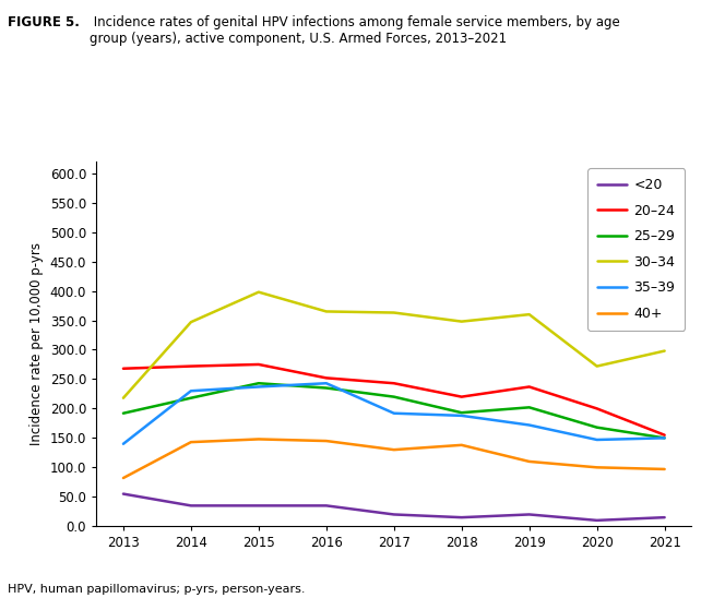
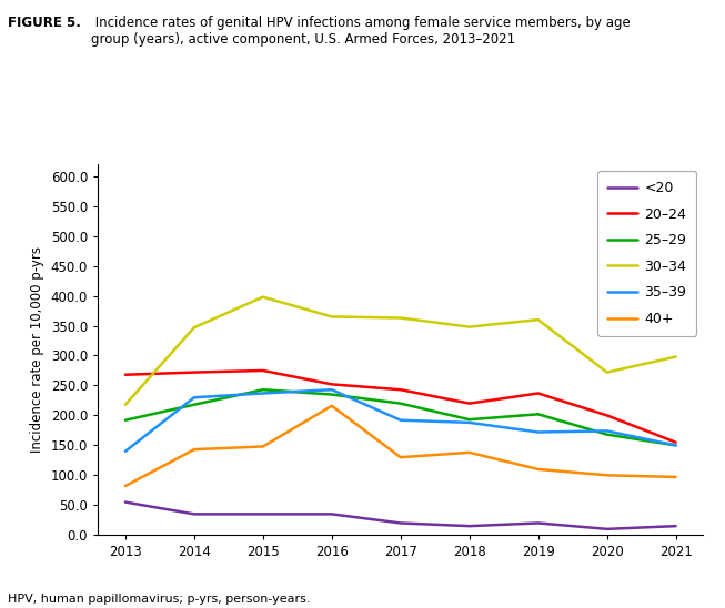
40+/2016: 145 -> 216
35–39/2020: 147 -> 174
